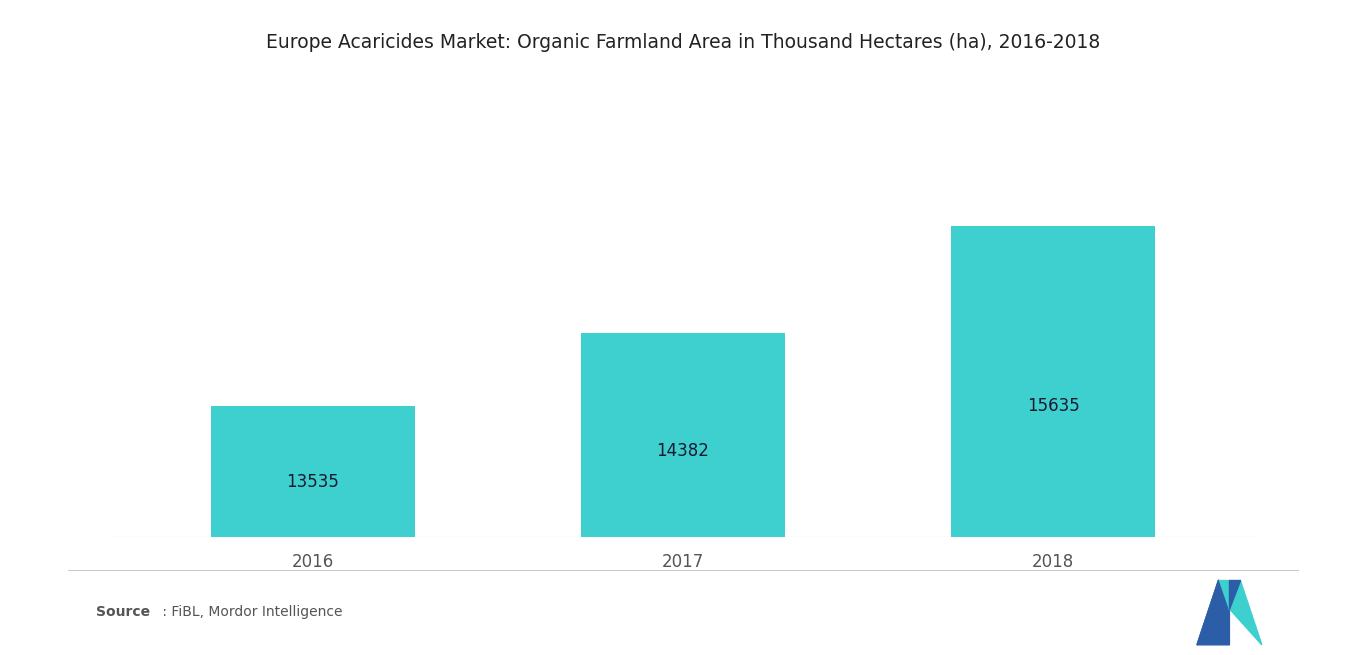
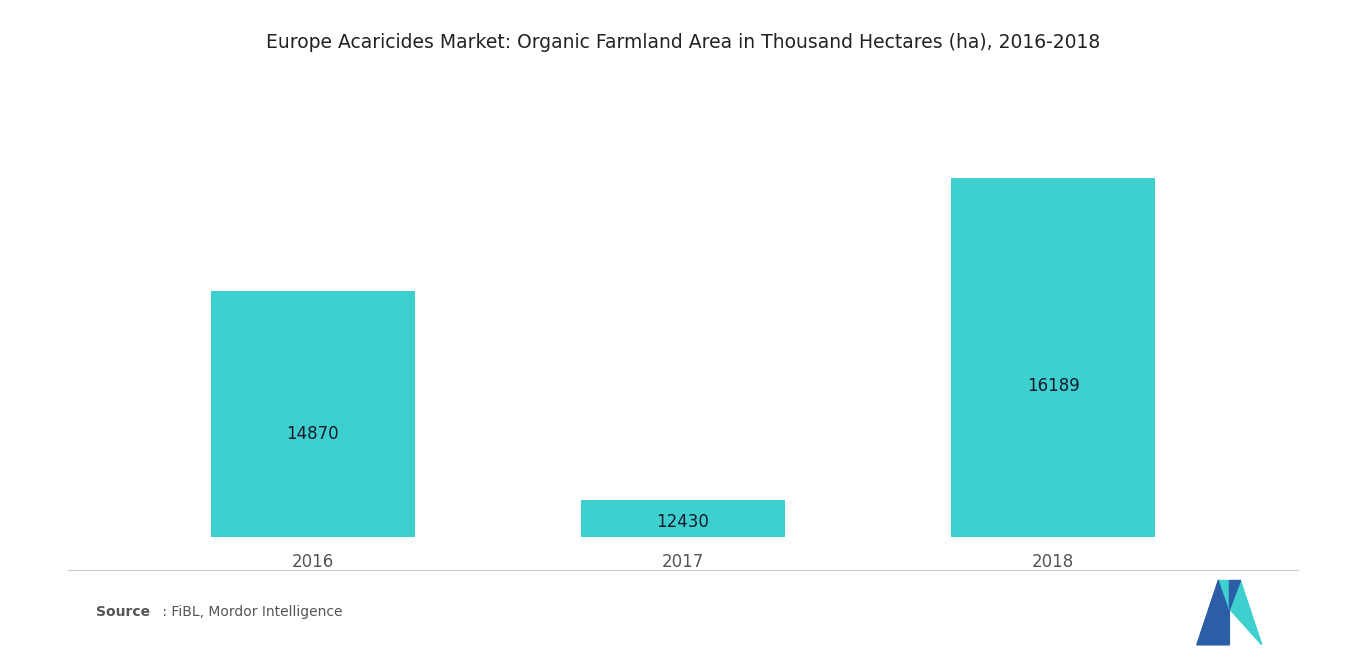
2016: 13535 -> 14870
2017: 14382 -> 12430
2018: 15635 -> 16189
